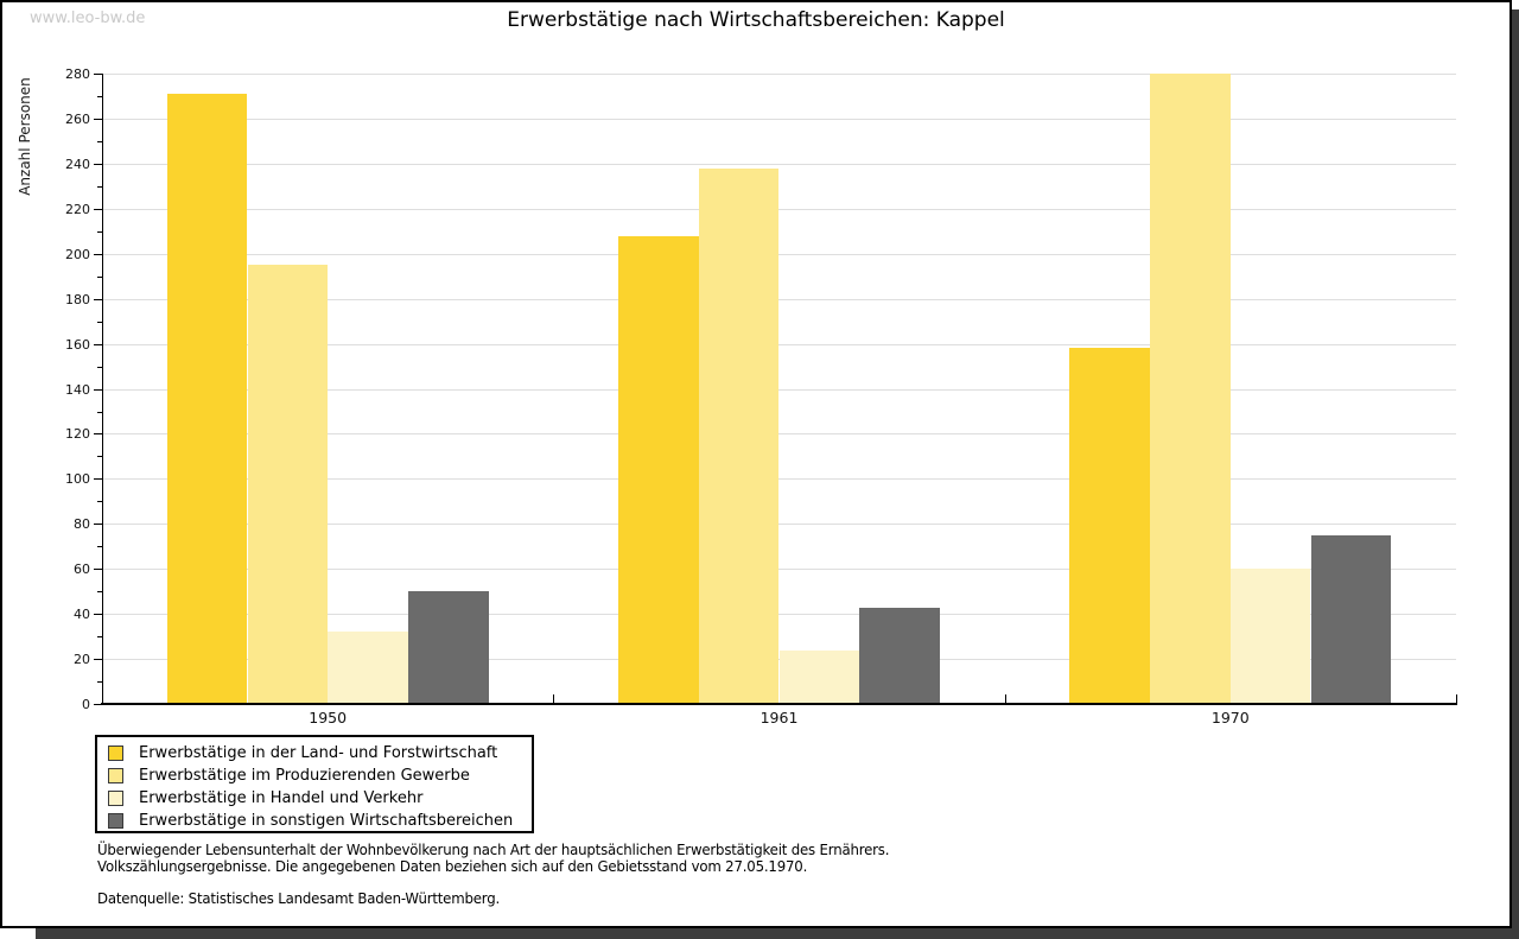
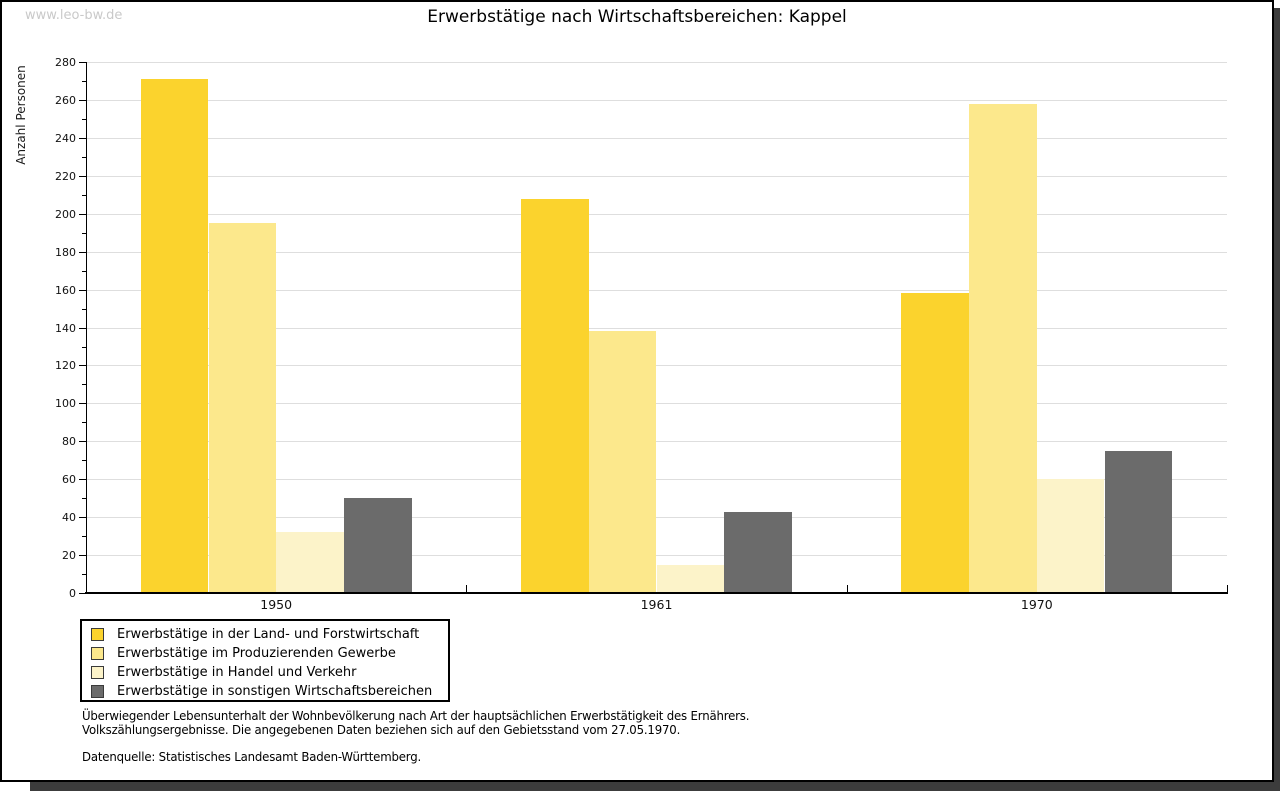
Erwerbstätige im Produzierenden Gewerbe/1961: 238 -> 138
Erwerbstätige in Handel und Verkehr/1961: 24 -> 15
Erwerbstätige im Produzierenden Gewerbe/1970: 280 -> 258
